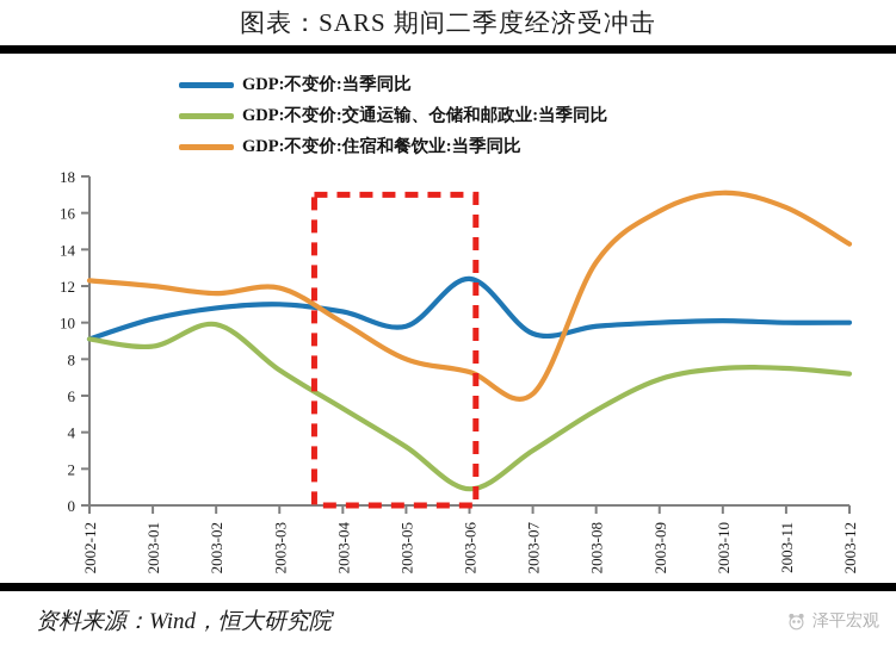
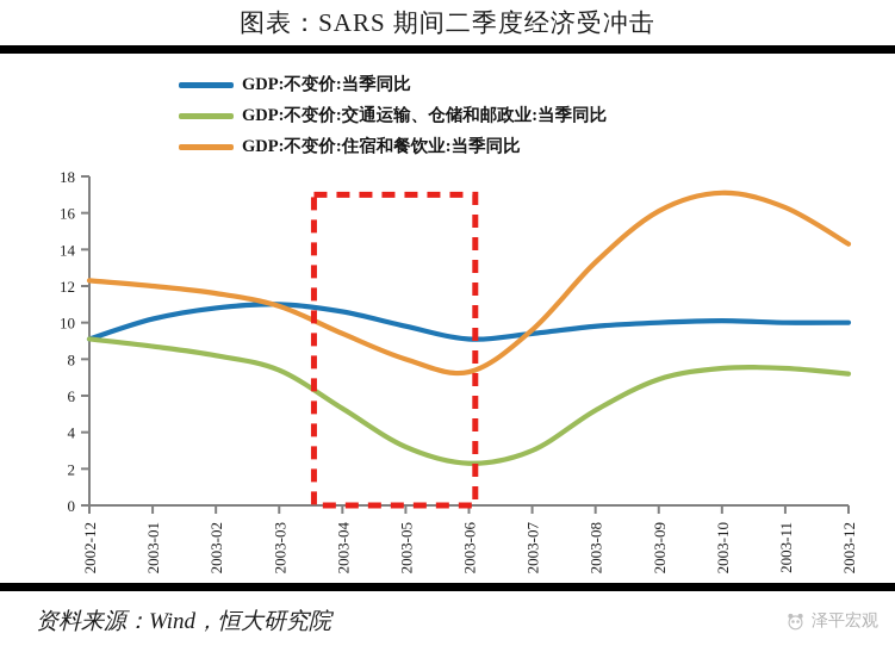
GDP:不变价:交通运输、仓储和邮政业:当季同比/2003-02: 9.9 -> 8.2
GDP:不变价:住宿和餐饮业:当季同比/2003-03: 11.9 -> 10.9
GDP:不变价:住宿和餐饮业:当季同比/2003-04: 10.0 -> 9.4
GDP:不变价:当季同比/2003-06: 12.4 -> 9.1
GDP:不变价:交通运输、仓储和邮政业:当季同比/2003-06: 0.9 -> 2.3
GDP:不变价:住宿和餐饮业:当季同比/2003-07: 6.1 -> 9.6
